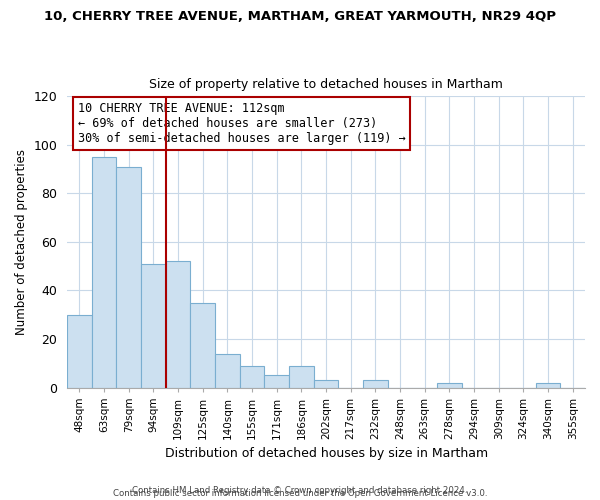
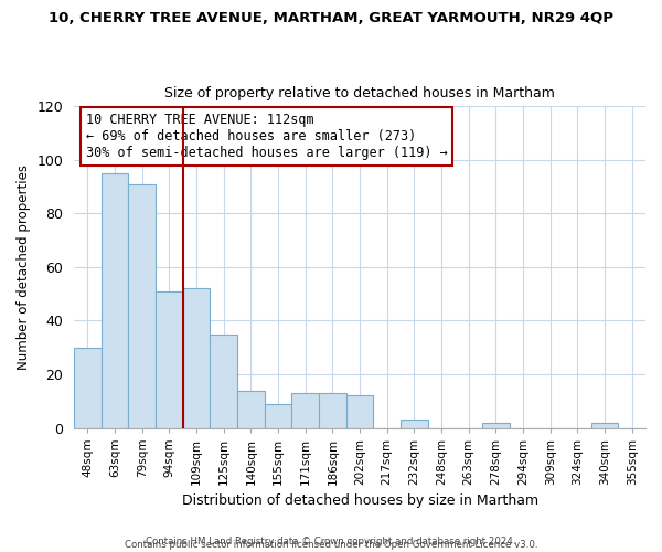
171sqm: 5 -> 13
186sqm: 9 -> 13
202sqm: 3 -> 12
